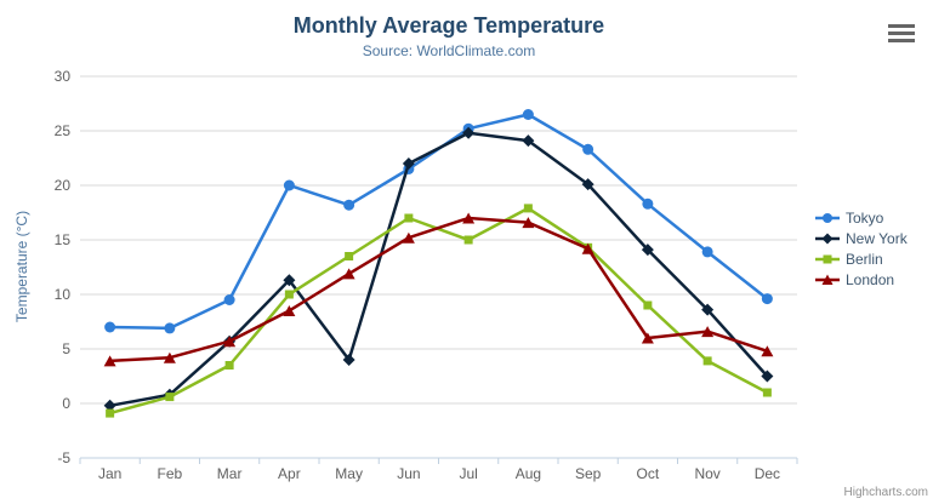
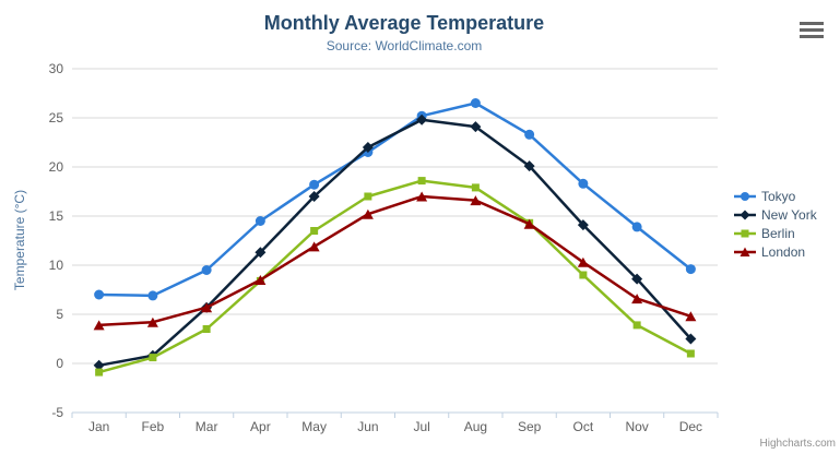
Tokyo/Apr: 20 -> 14
Berlin/Apr: 10 -> 8
New York/May: 4 -> 17
Berlin/Jul: 15 -> 19
London/Oct: 6 -> 10
